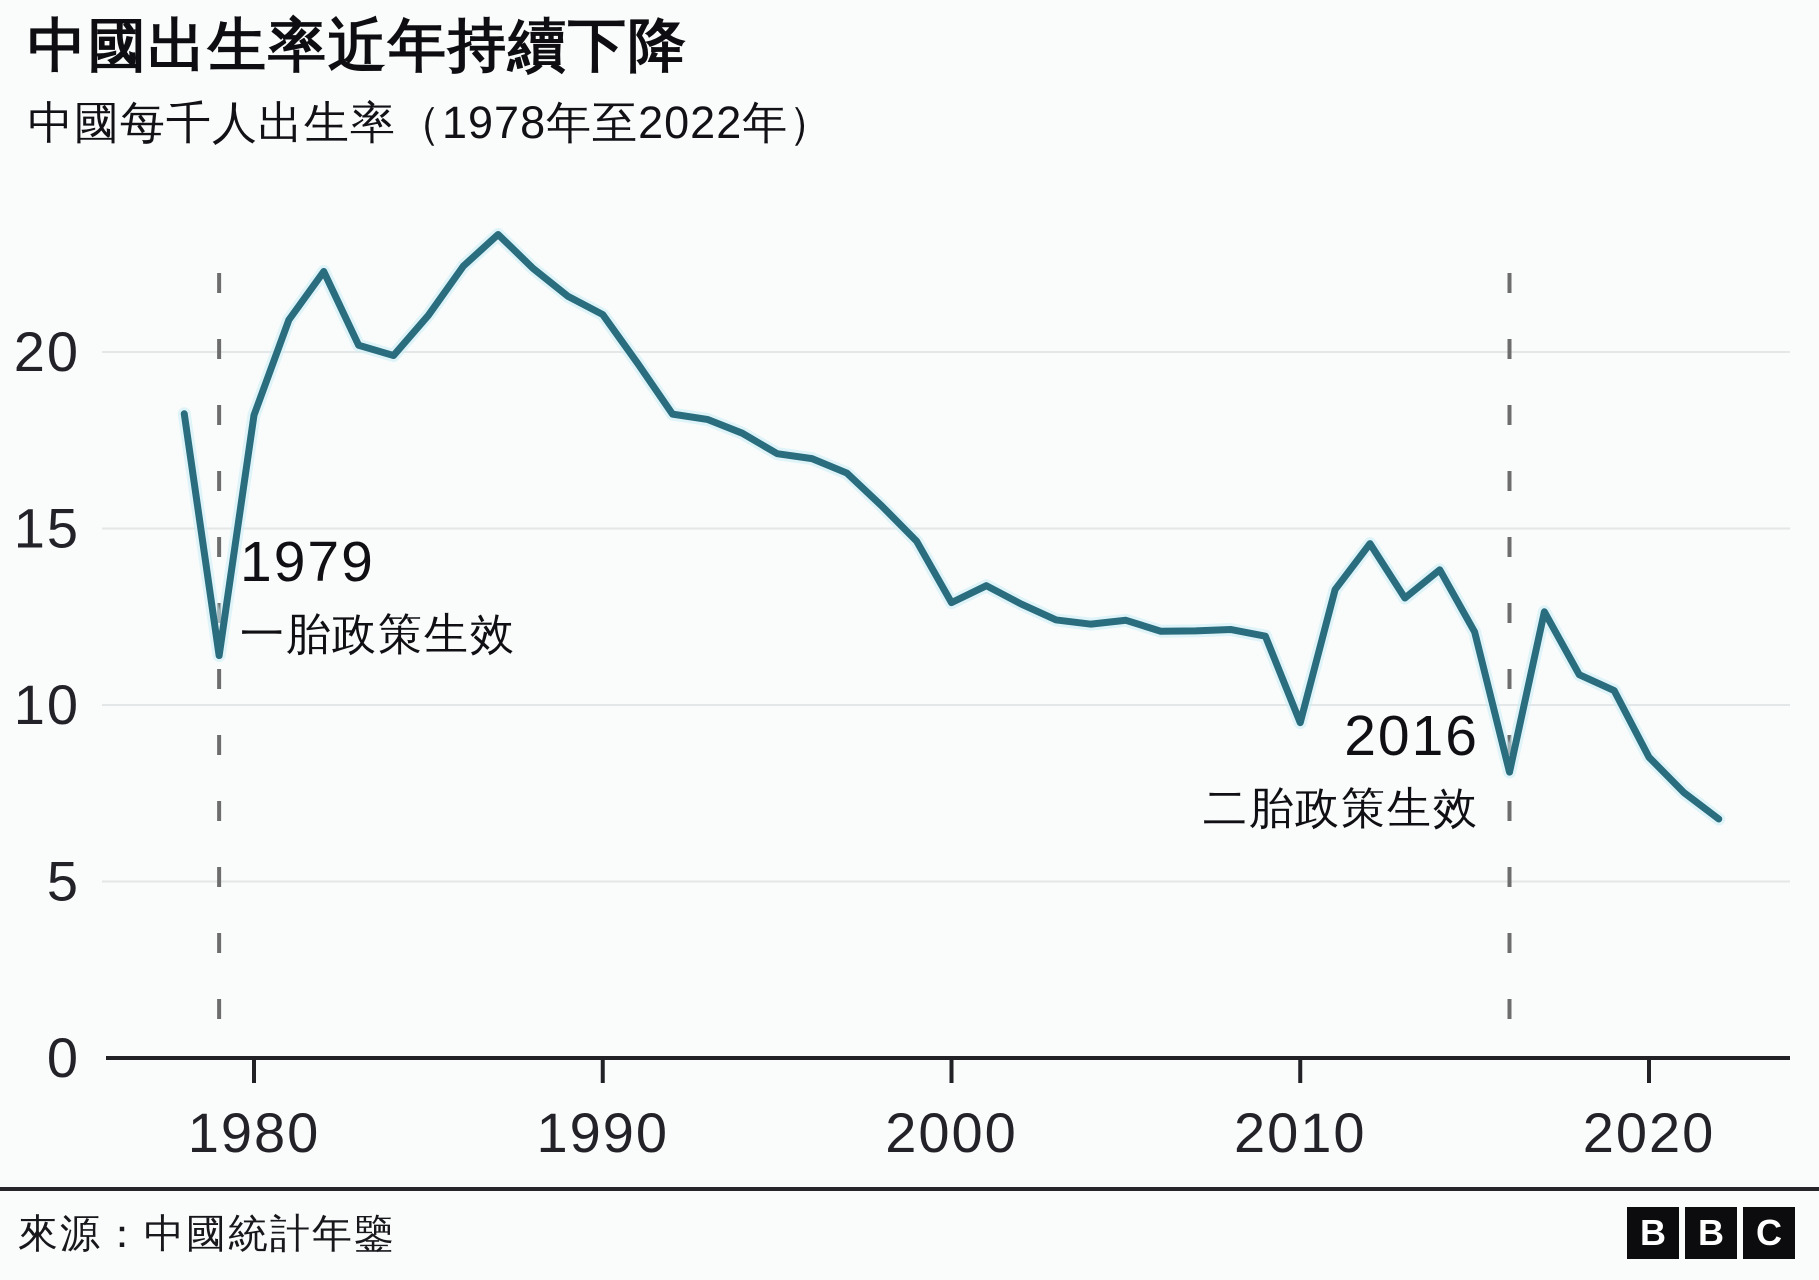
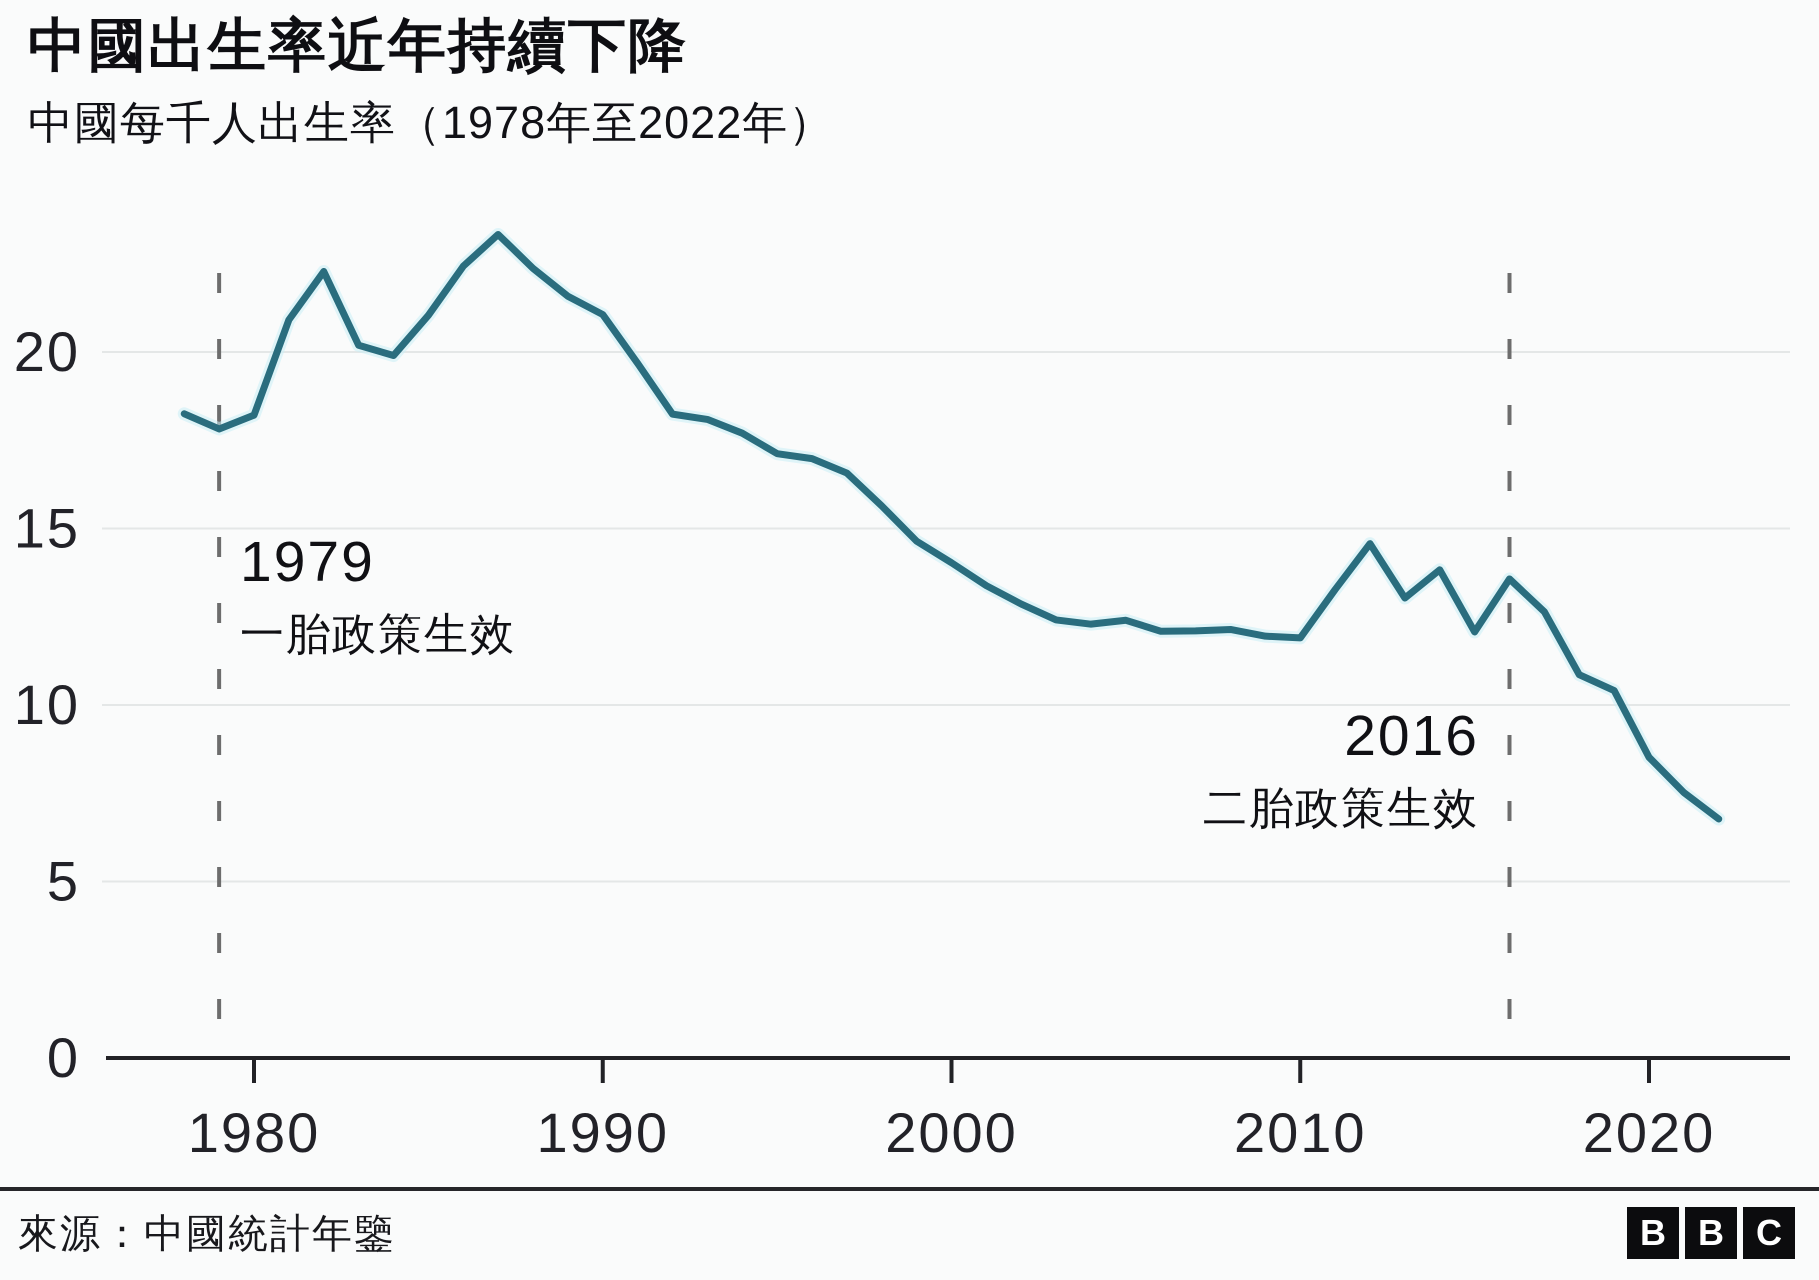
1979: 11.4 -> 17.8
2000: 12.9 -> 14.0
2010: 9.5 -> 11.9
2016: 8.1 -> 13.6
